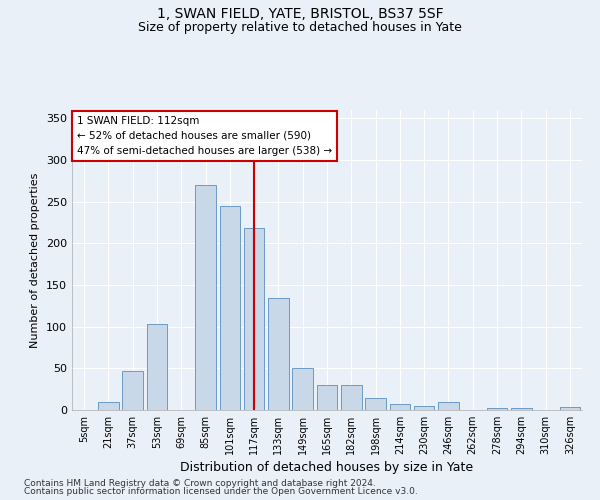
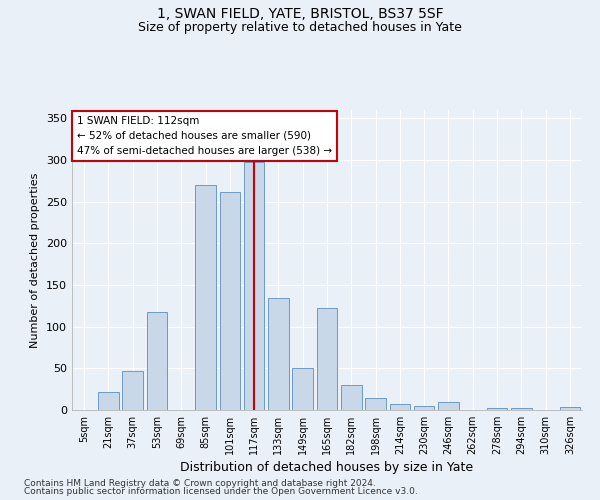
21sqm: 10 -> 22
53sqm: 103 -> 118
101sqm: 245 -> 262
117sqm: 218 -> 298
165sqm: 30 -> 122
